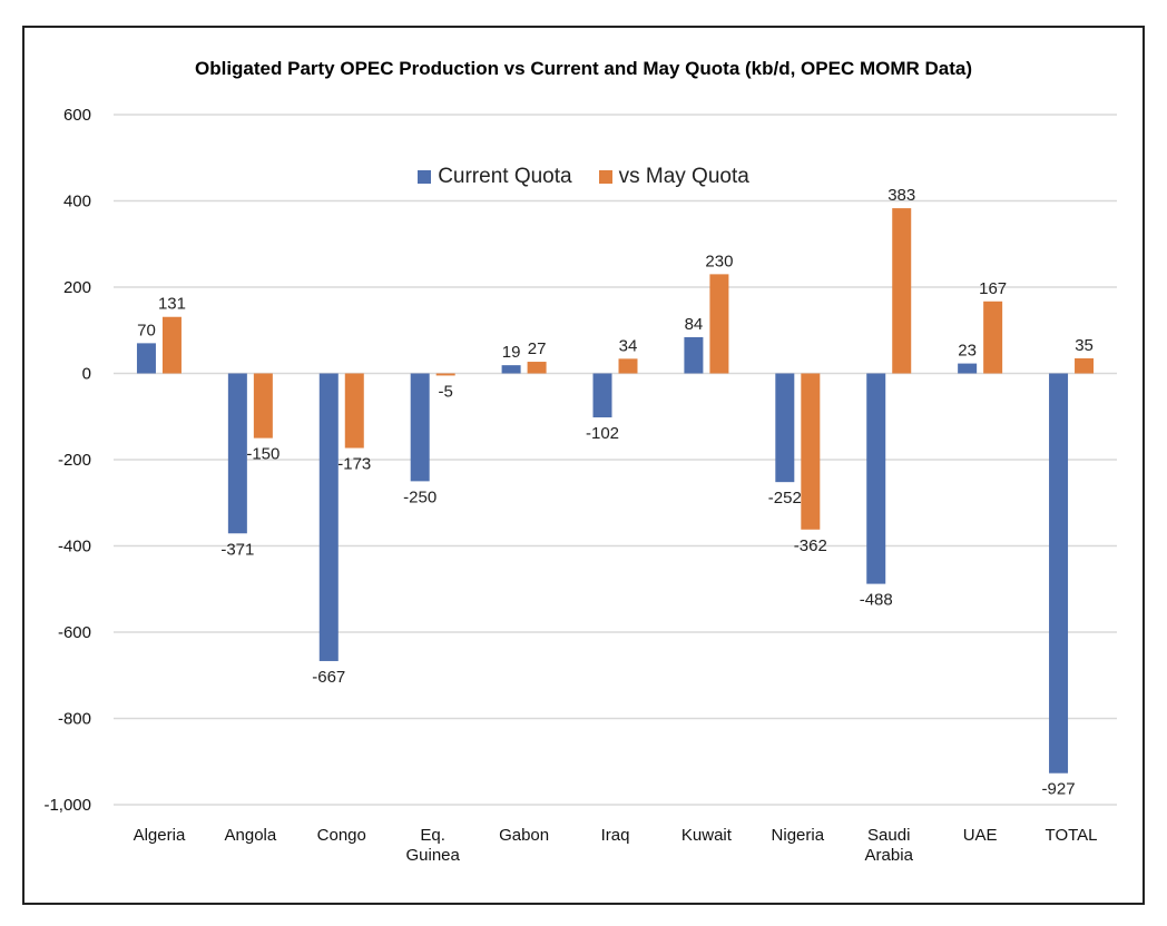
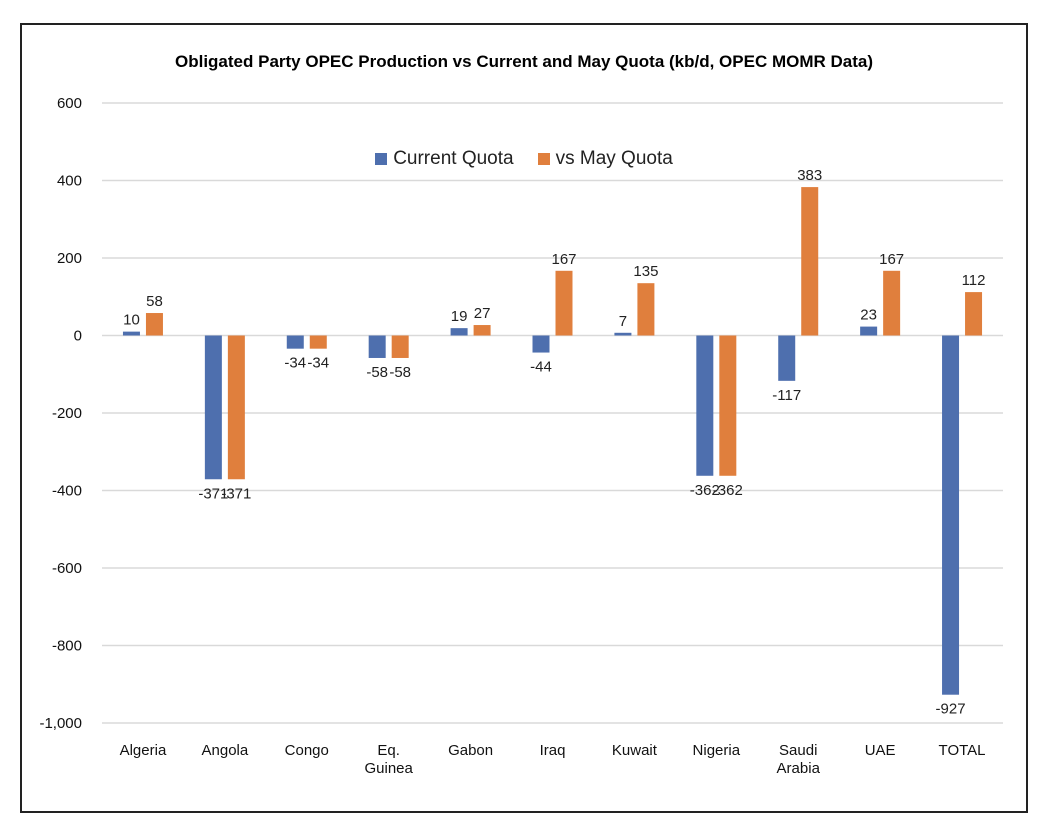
Current Quota/Algeria: 70 -> 10
vs May Quota/Algeria: 131 -> 58
vs May Quota/Angola: -150 -> -371
Current Quota/Congo: -667 -> -34
vs May Quota/Congo: -173 -> -34
Current Quota/Eq. Guinea: -250 -> -58
vs May Quota/Eq. Guinea: -5 -> -58
Current Quota/Iraq: -102 -> -44
vs May Quota/Iraq: 34 -> 167
Current Quota/Kuwait: 84 -> 7
vs May Quota/Kuwait: 230 -> 135
Current Quota/Nigeria: -252 -> -362
Current Quota/Saudi Arabia: -488 -> -117
vs May Quota/TOTAL: 35 -> 112
